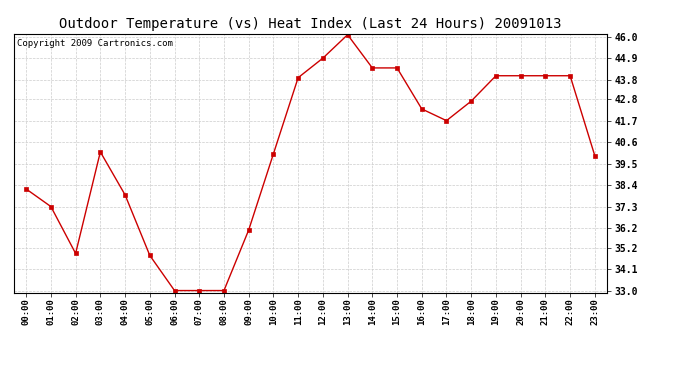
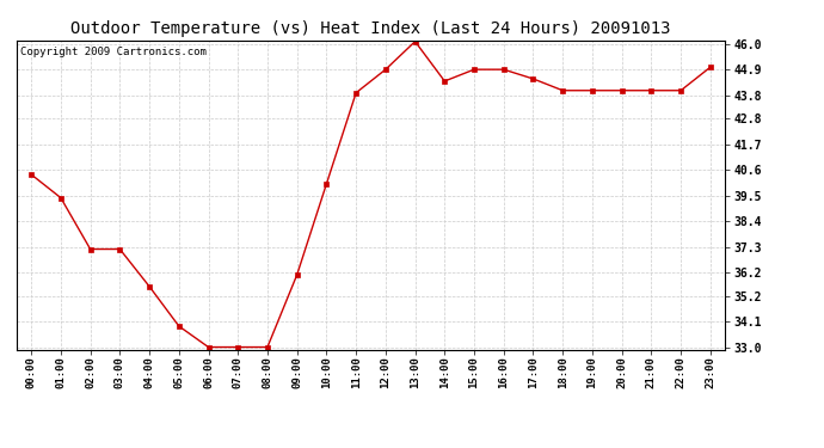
00:00: 38.2 -> 40.4
01:00: 37.3 -> 39.4
02:00: 34.9 -> 37.2
03:00: 40.1 -> 37.2
04:00: 37.9 -> 35.6
05:00: 34.8 -> 33.9
15:00: 44.4 -> 44.9
16:00: 42.3 -> 44.9
17:00: 41.7 -> 44.5
18:00: 42.7 -> 44.0
23:00: 39.9 -> 45.0
